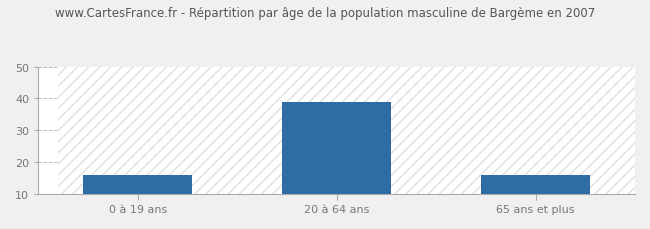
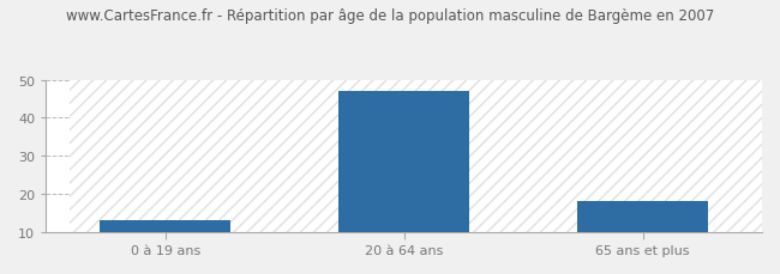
0 à 19 ans: 16 -> 13
20 à 64 ans: 39 -> 47
65 ans et plus: 16 -> 18
